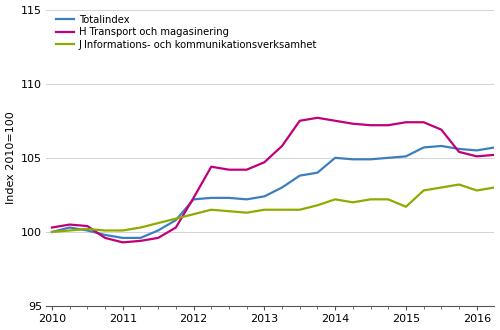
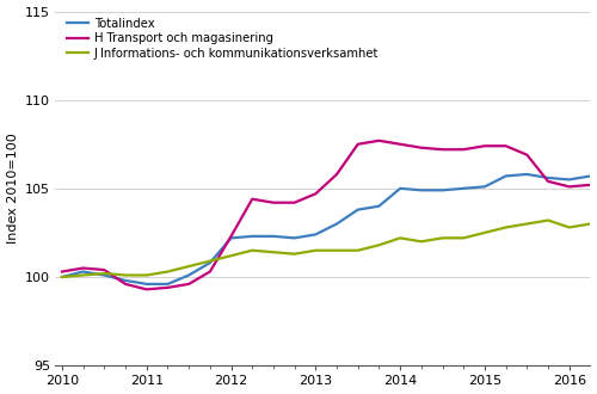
J Informations- och kommunikationsverksamhet/2015: 101.7 -> 102.5
